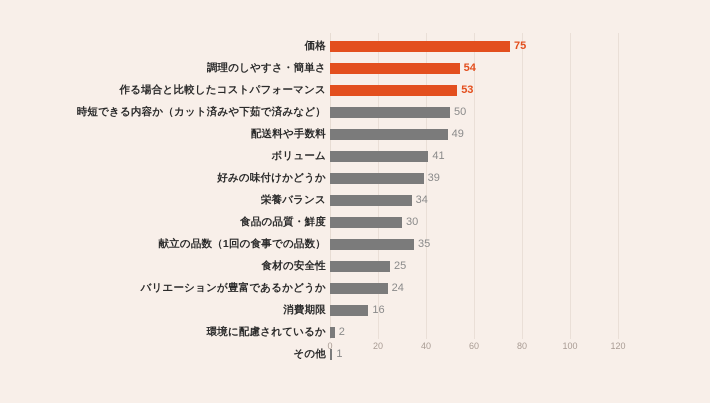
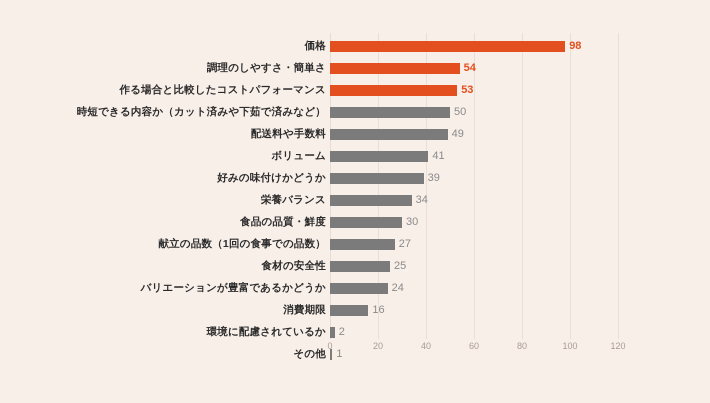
価格: 75 -> 98
献立の品数（1回の食事での品数）: 35 -> 27
